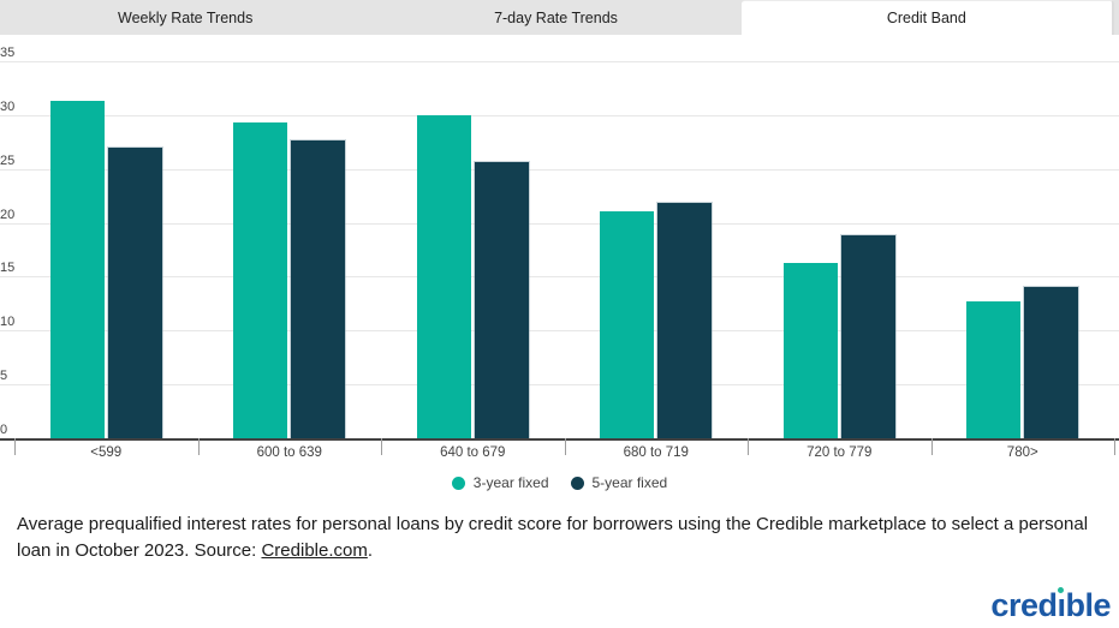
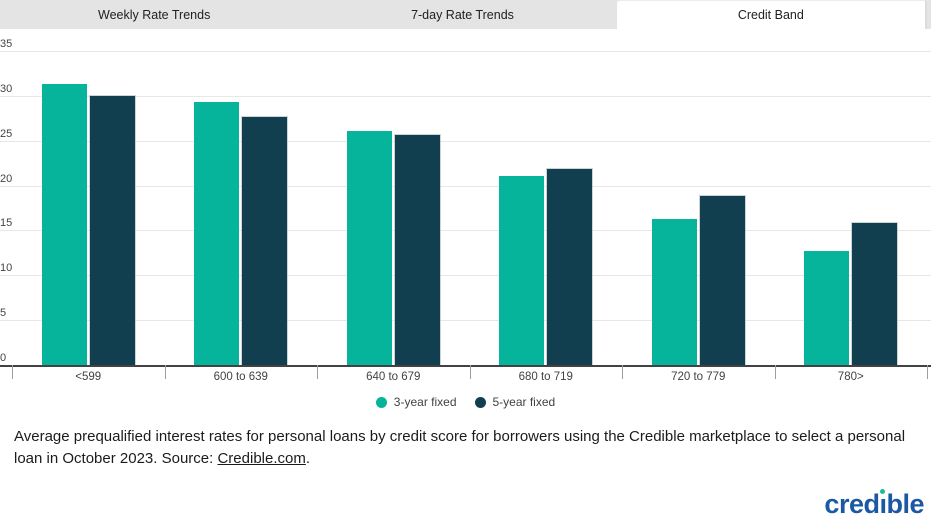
5-year fixed/<599: 27 -> 30
3-year fixed/640 to 679: 30 -> 26
5-year fixed/780>: 14 -> 16
